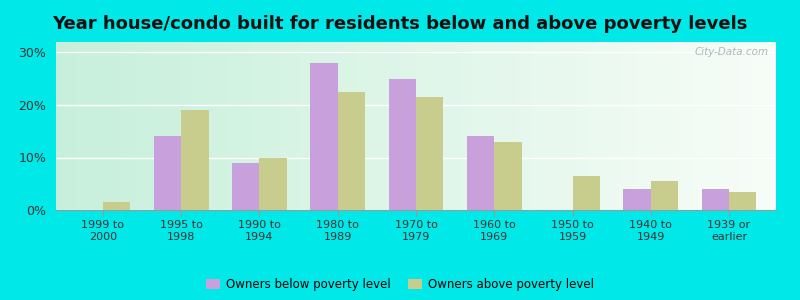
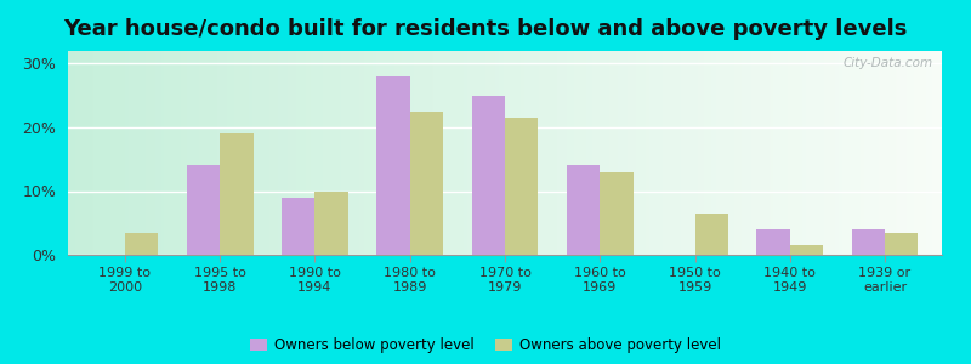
Owners above poverty level/1999 to 2000: 1.6% -> 3.5%
Owners above poverty level/1940 to 1949: 5.6% -> 1.5%
